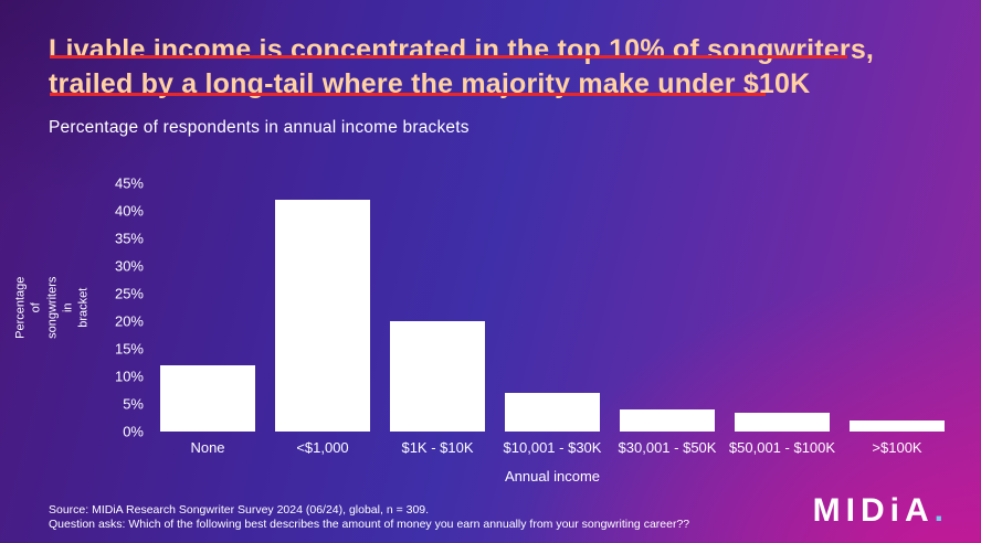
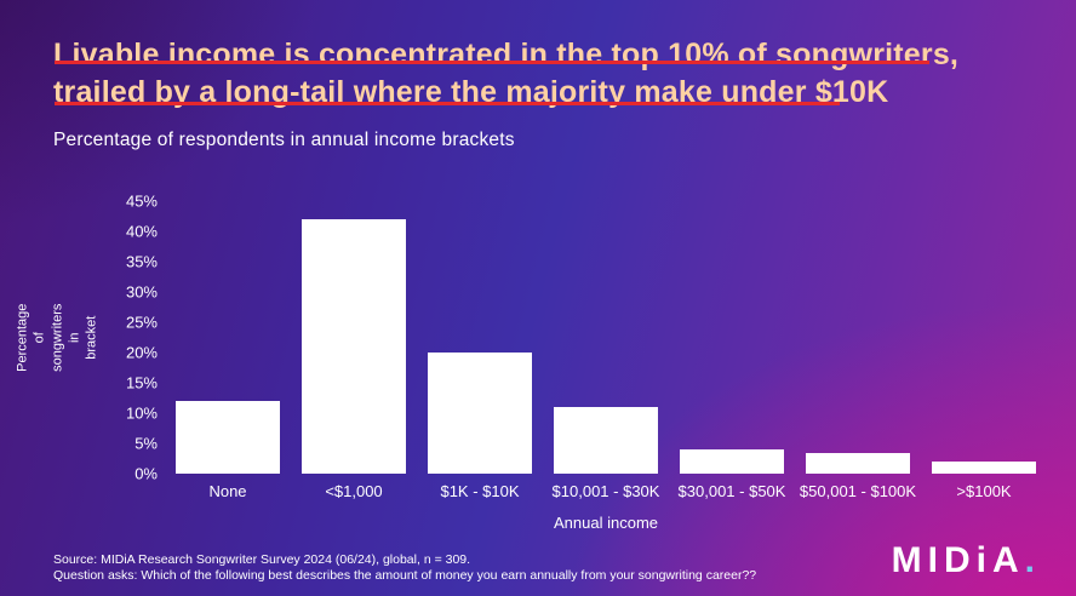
$10,001 - $30K: 7% -> 11%
